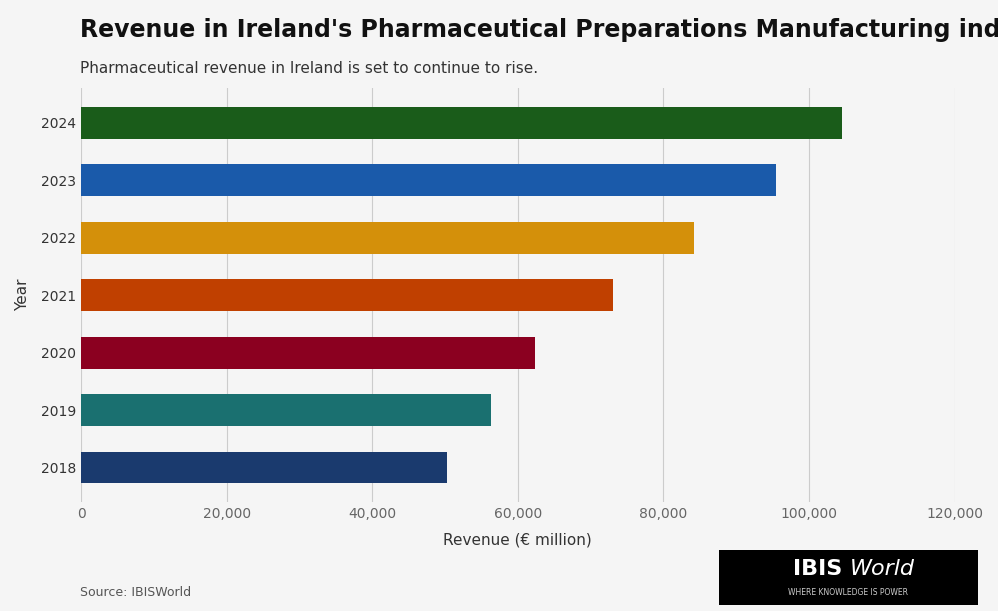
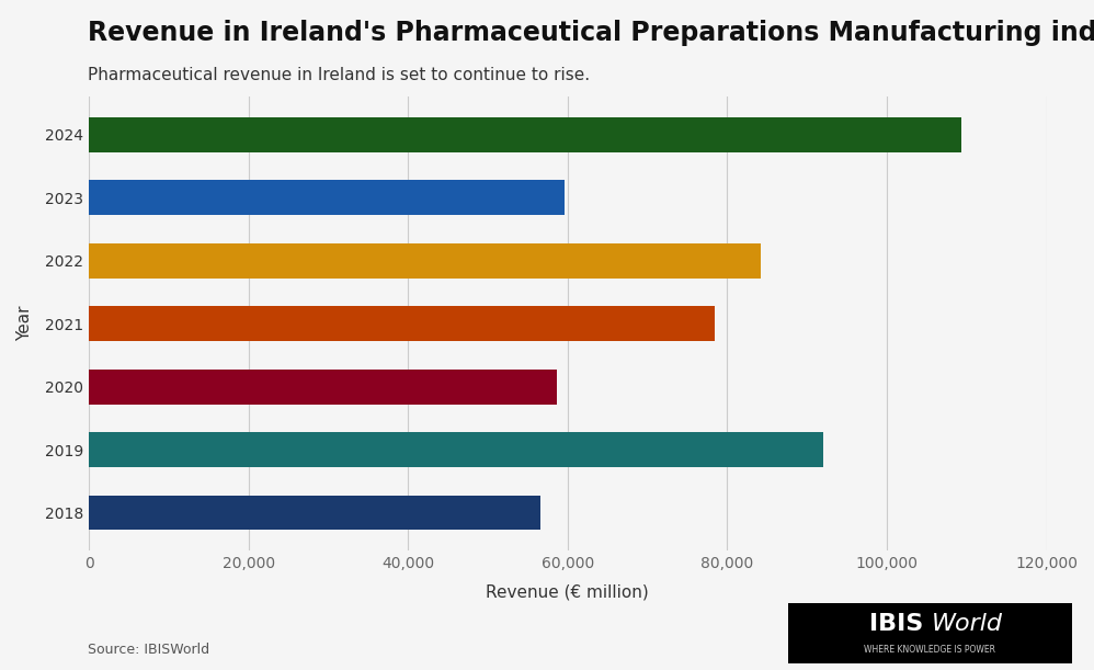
2024: 104,500 -> 109,400
2023: 95,500 -> 59,600
2021: 73,100 -> 78,400
2020: 62,400 -> 58,600
2019: 56,300 -> 92,000
2018: 50,200 -> 56,600
